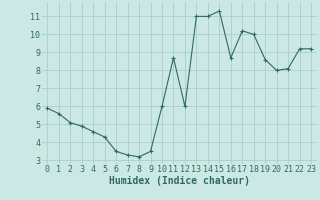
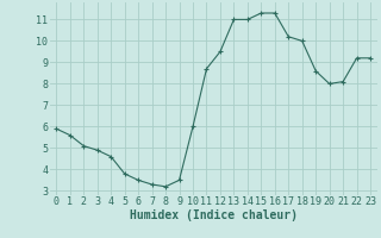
5: 4.3 -> 3.8
12: 6.0 -> 9.5
16: 8.7 -> 11.3
